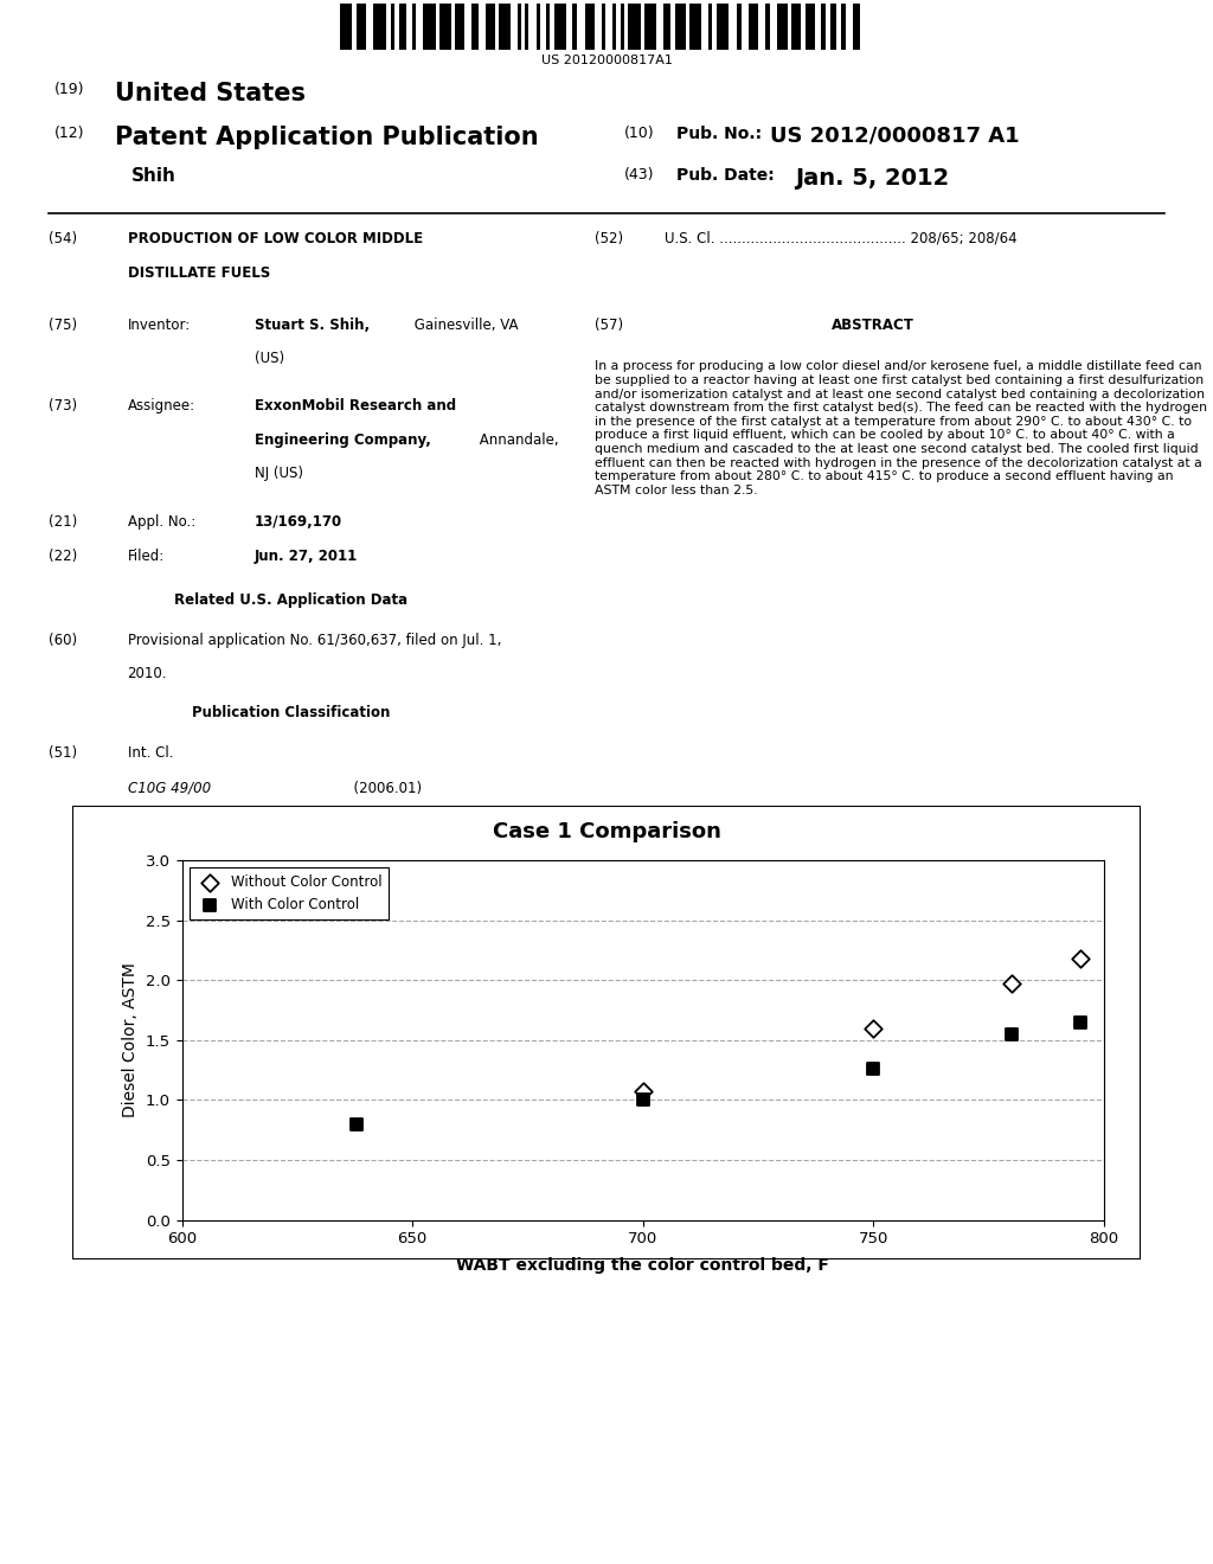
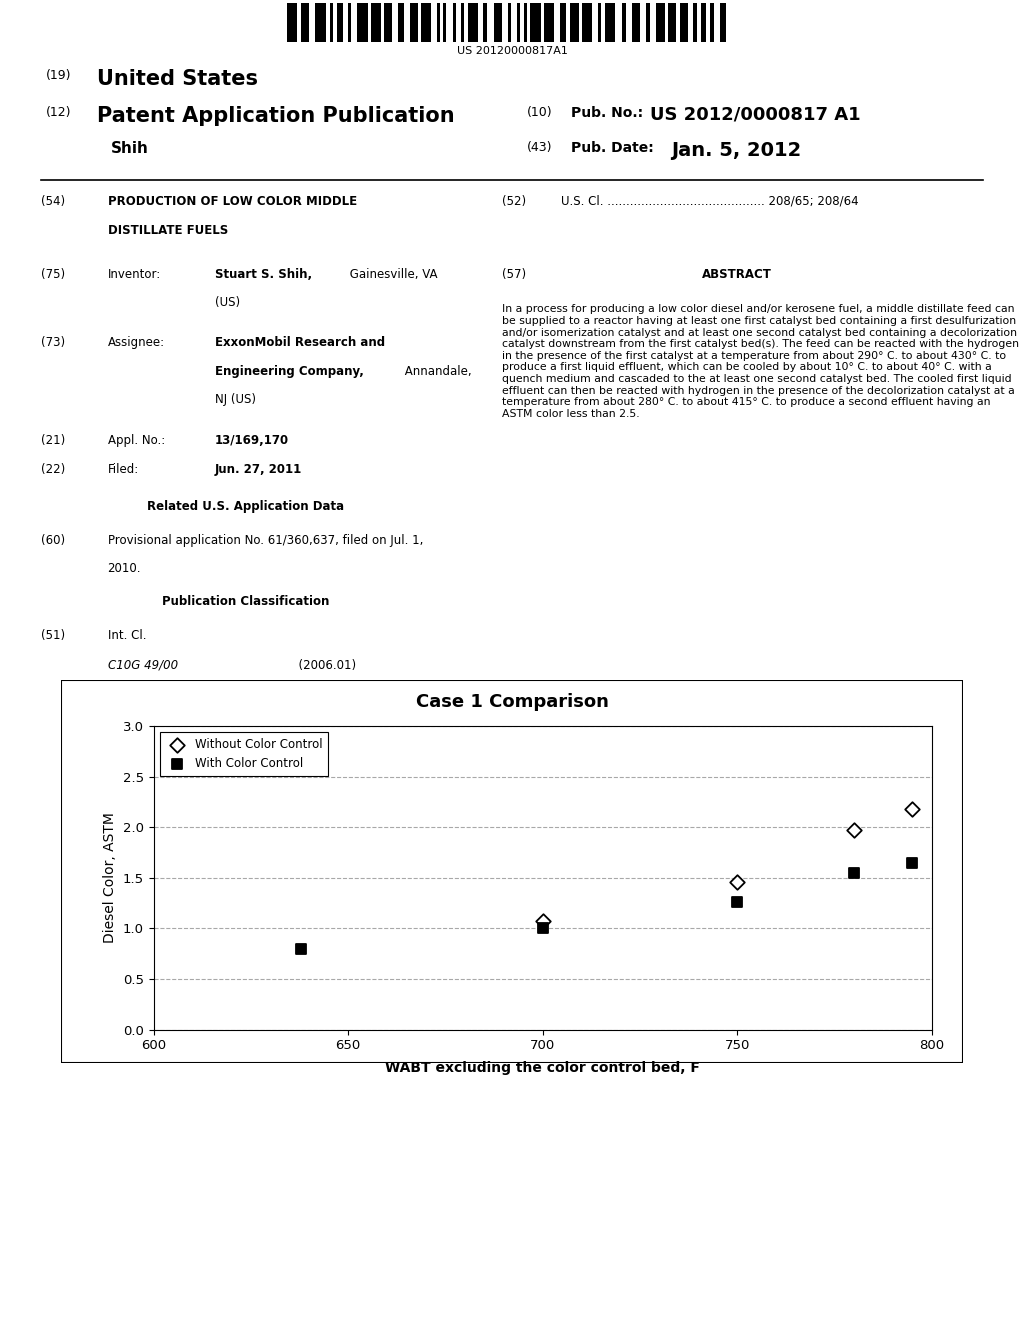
Without Color Control/750: 1.60 -> 1.46
